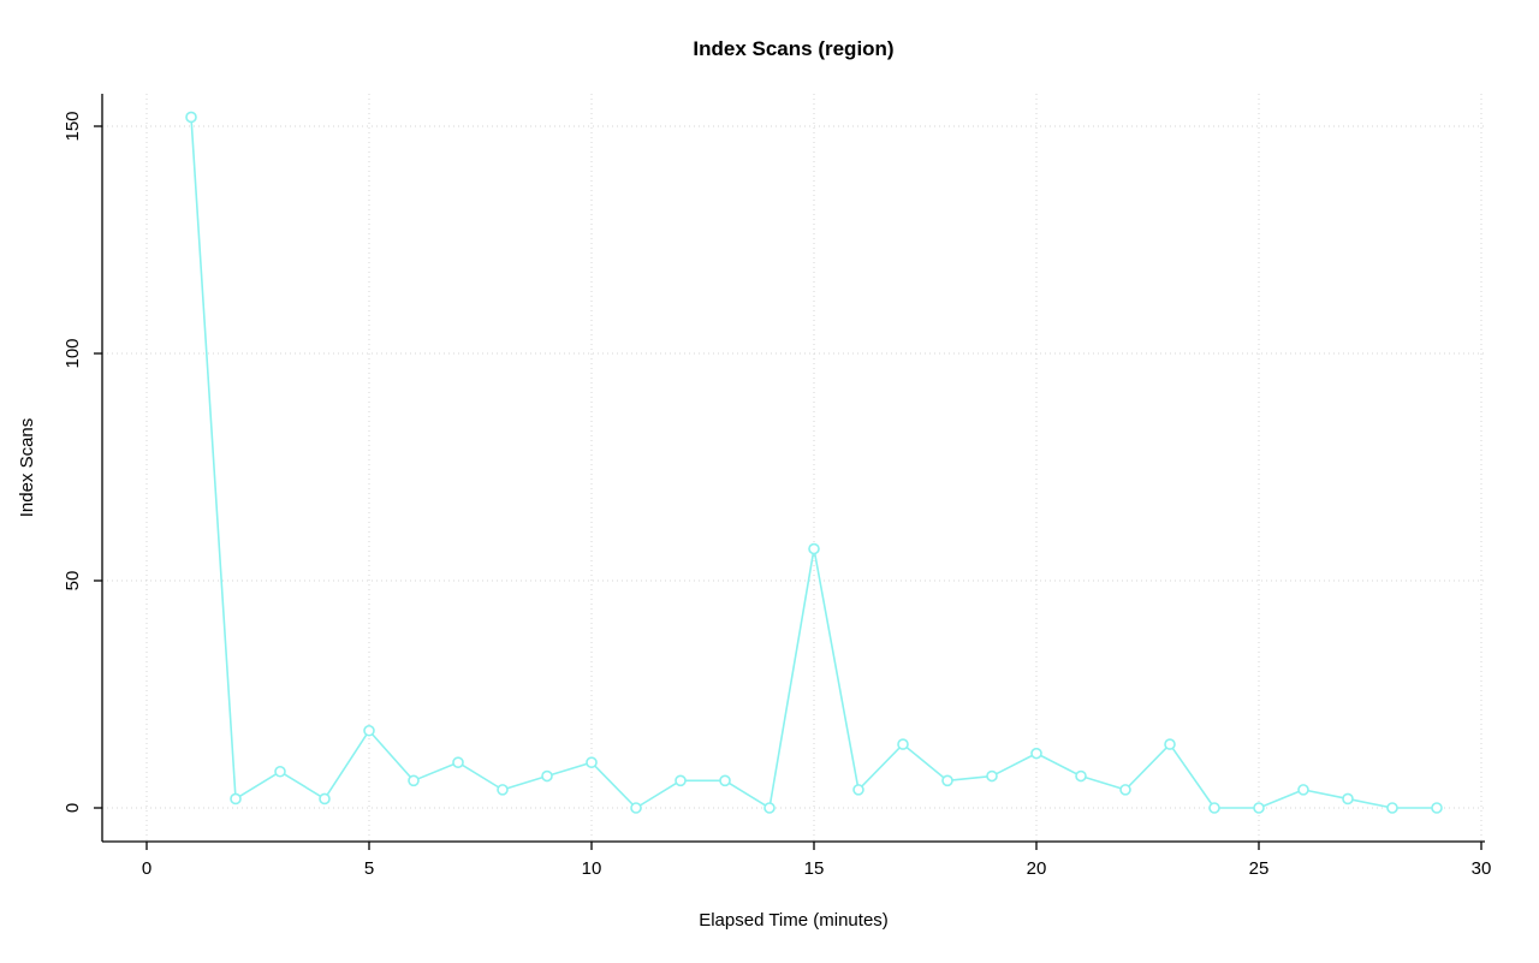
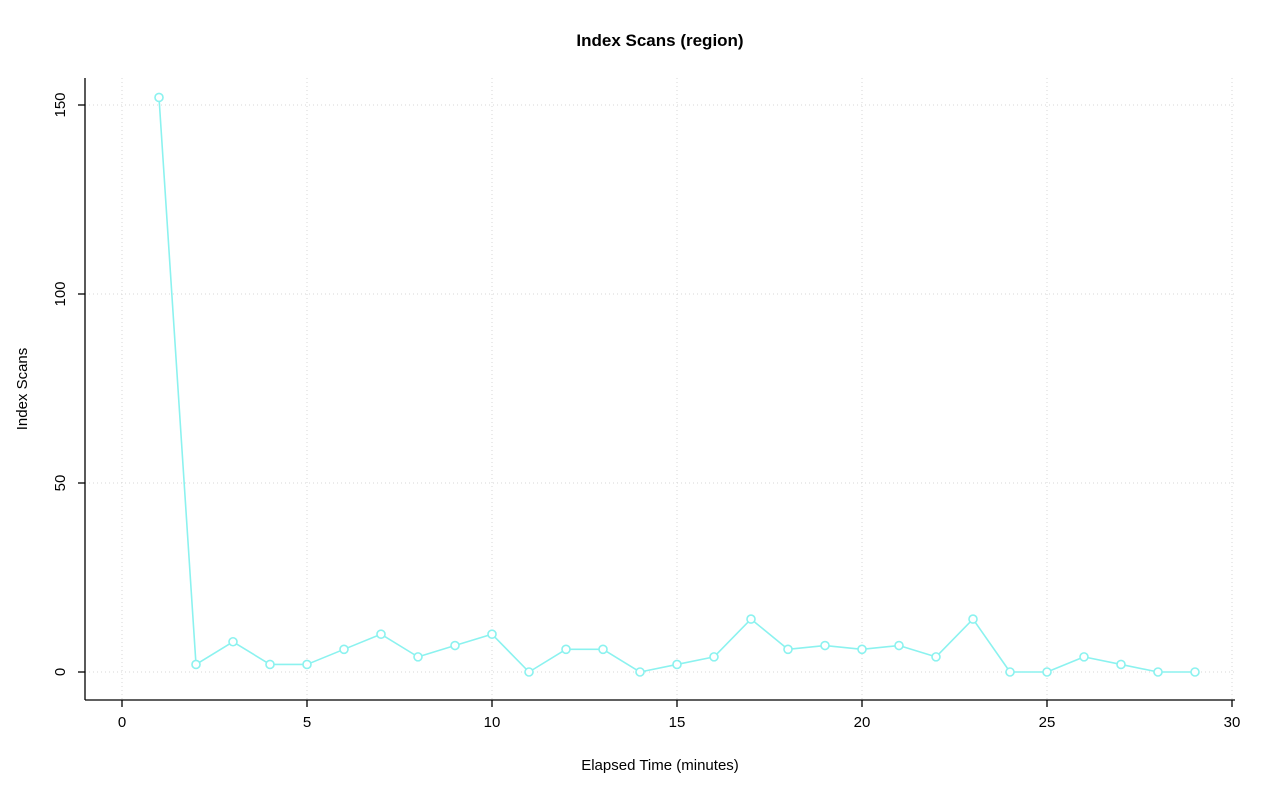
5: 17 -> 2
15: 57 -> 2
20: 12 -> 6
